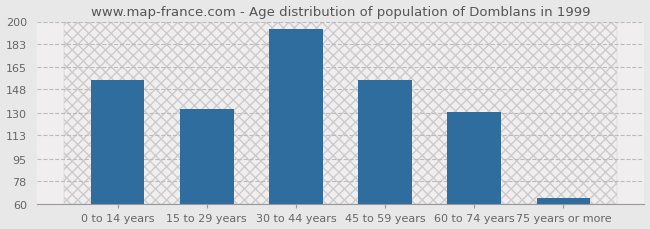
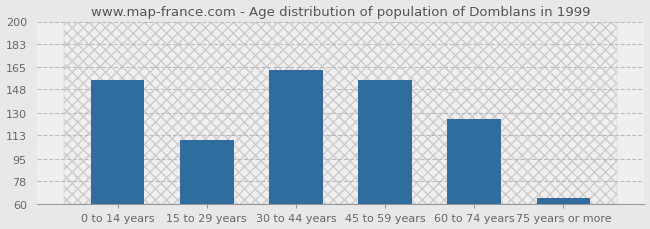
15 to 29 years: 133 -> 109
30 to 44 years: 194 -> 163
60 to 74 years: 131 -> 125
